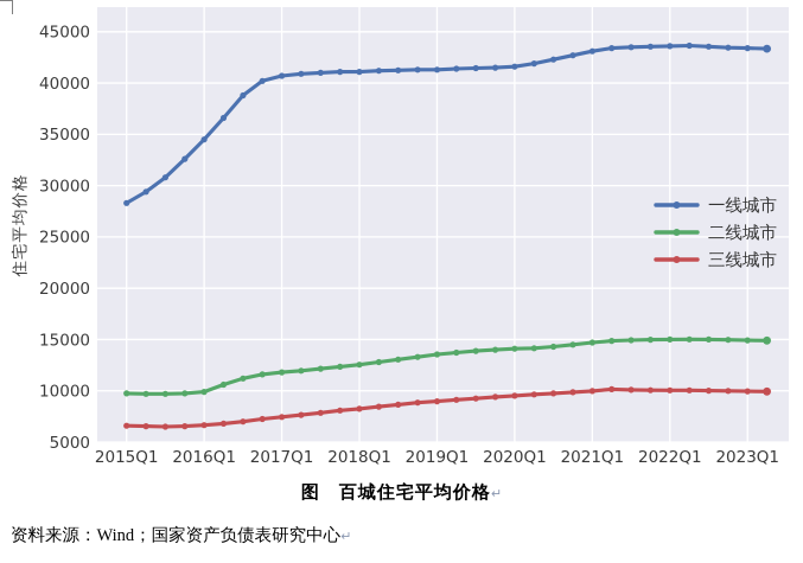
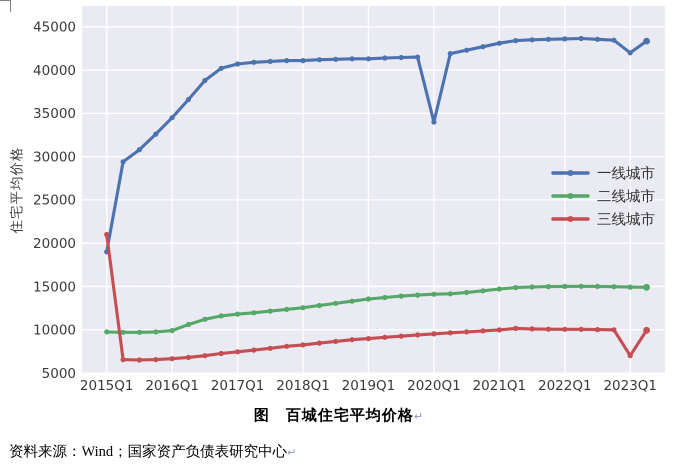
一线城市/2015Q1: 28000 -> 19000
三线城市/2015Q1: 7000 -> 21000
一线城市/2020Q1: 42000 -> 34000
一线城市/2023Q1: 43000 -> 42000
三线城市/2023Q1: 10000 -> 7000
